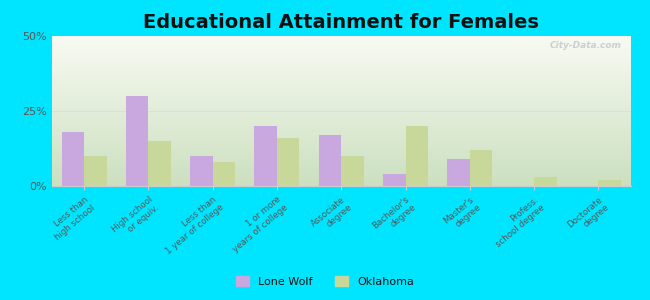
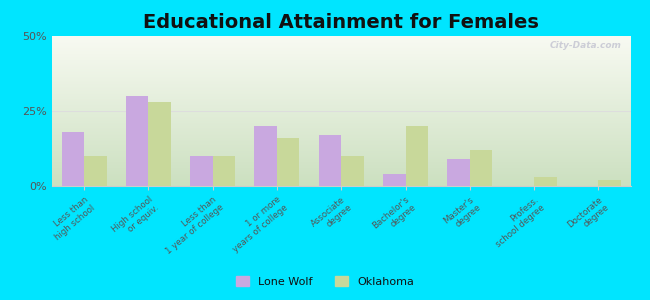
Oklahoma/High school or equiv.: 15% -> 28%
Oklahoma/Less than 1 year of college: 8% -> 10%
